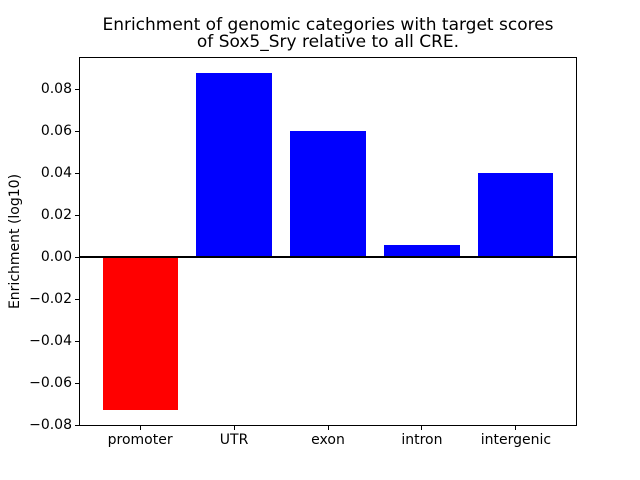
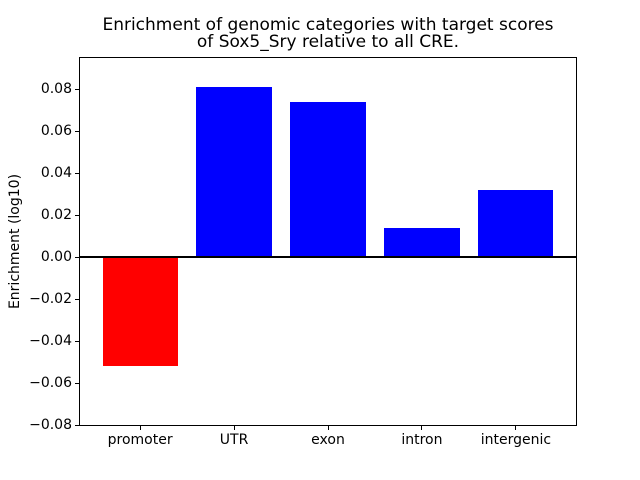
promoter: -0.073 -> -0.052
UTR: 0.088 -> 0.081
exon: 0.060 -> 0.074
intron: 0.006 -> 0.014
intergenic: 0.040 -> 0.032
